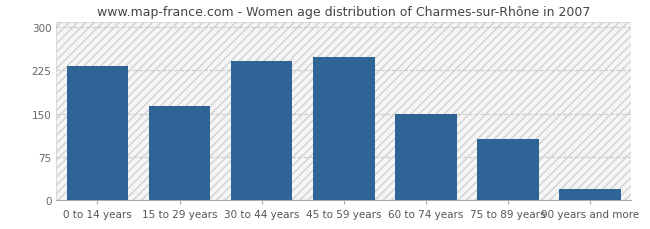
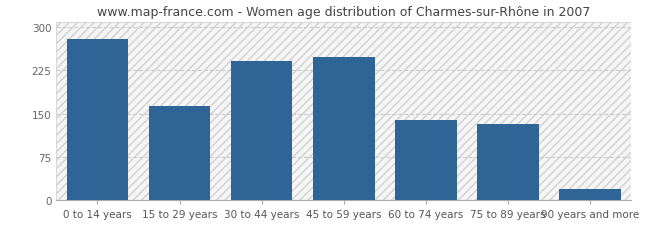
0 to 14 years: 232 -> 280
60 to 74 years: 149 -> 138
75 to 89 years: 105 -> 132
